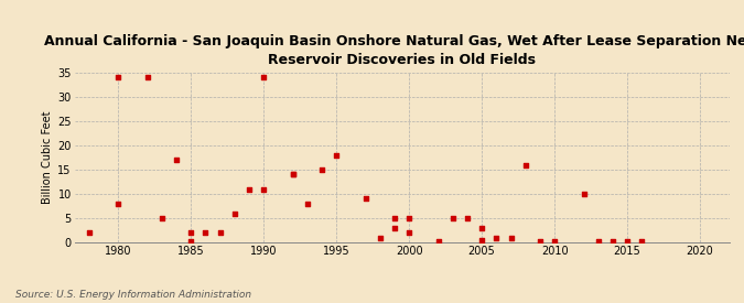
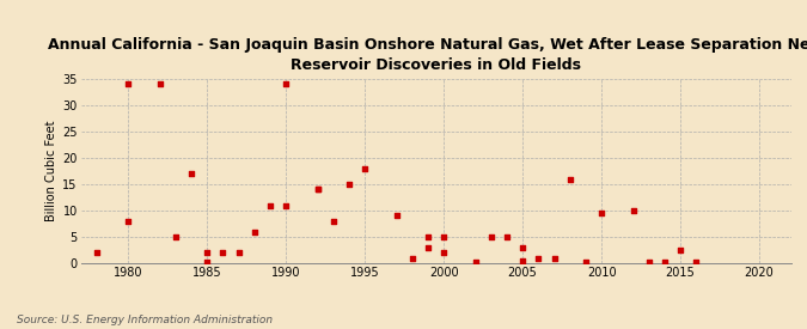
2010: 0.3 -> 9.5
2015: 0.3 -> 2.5
